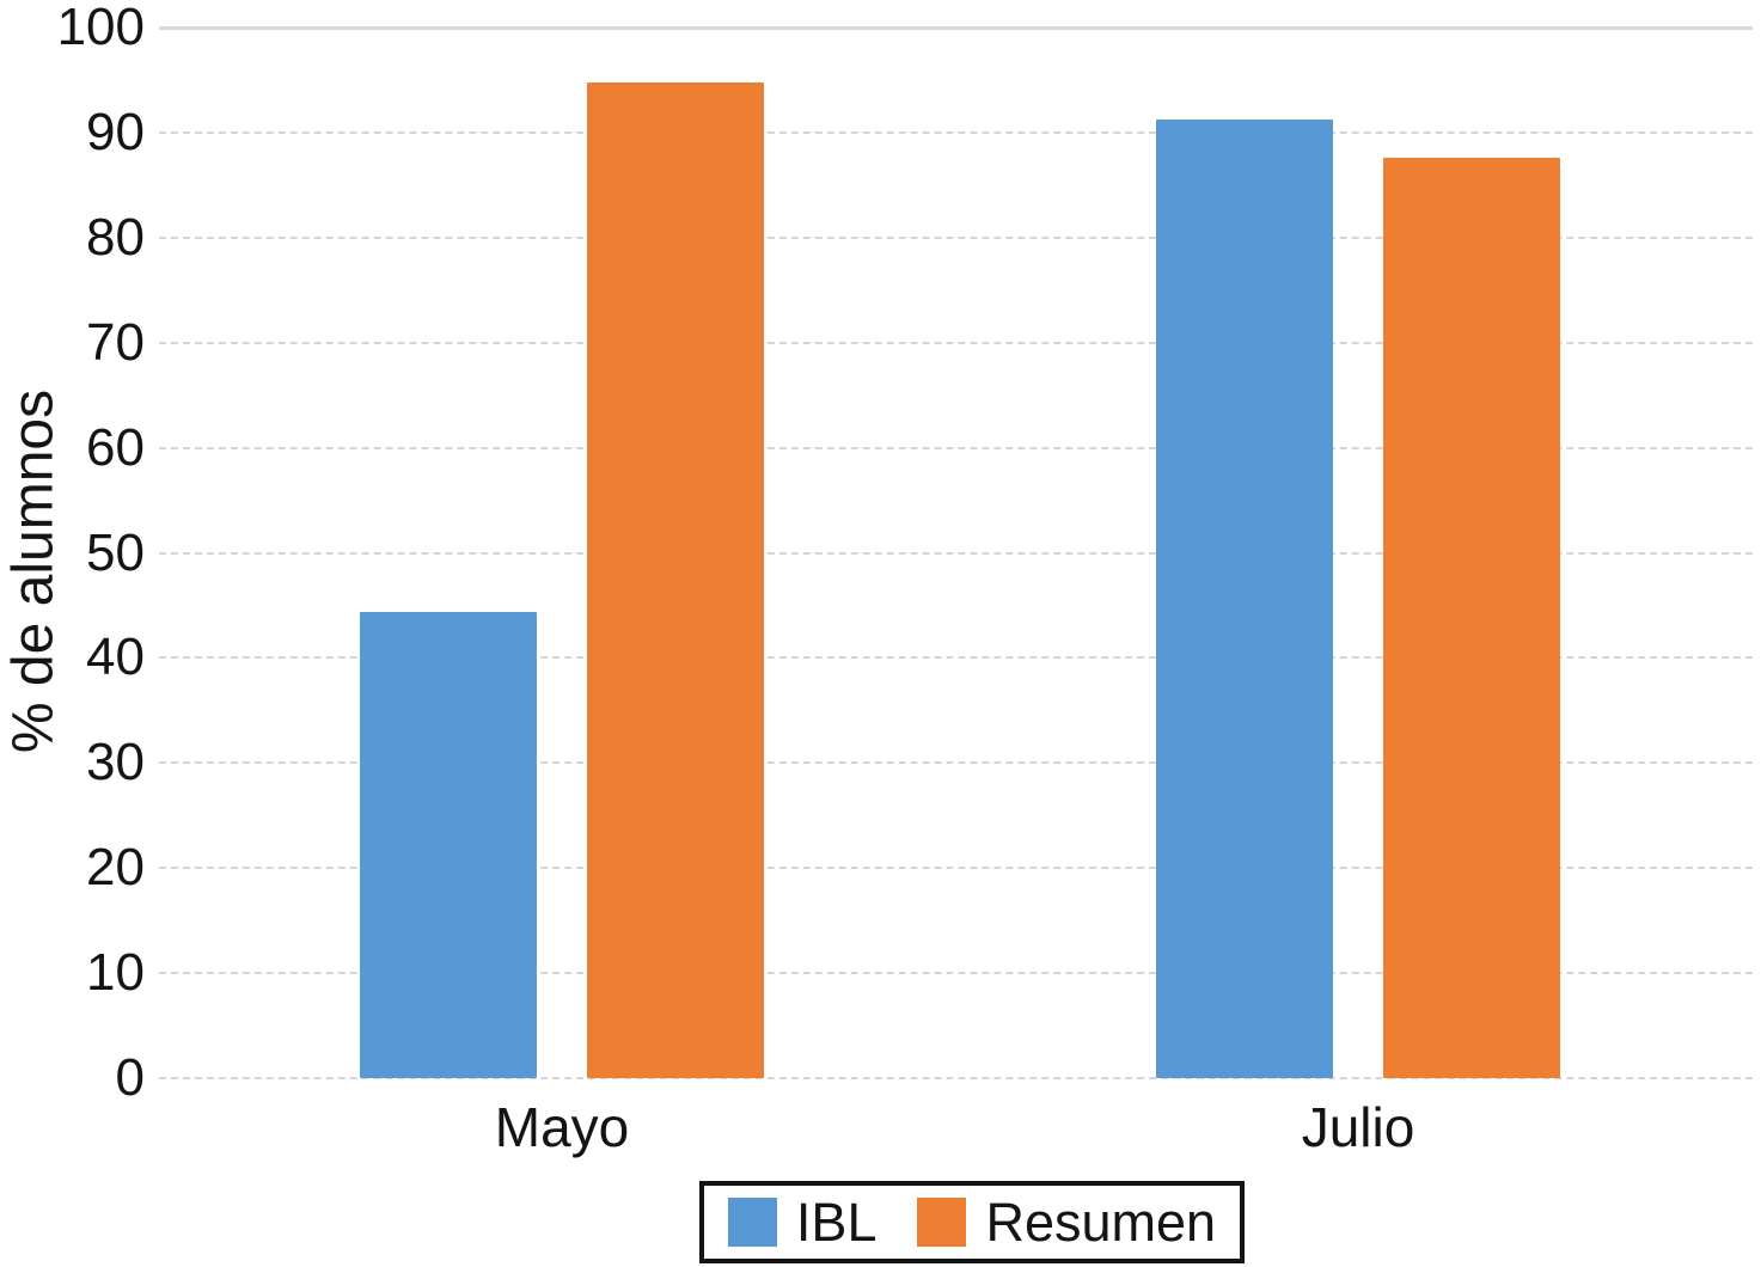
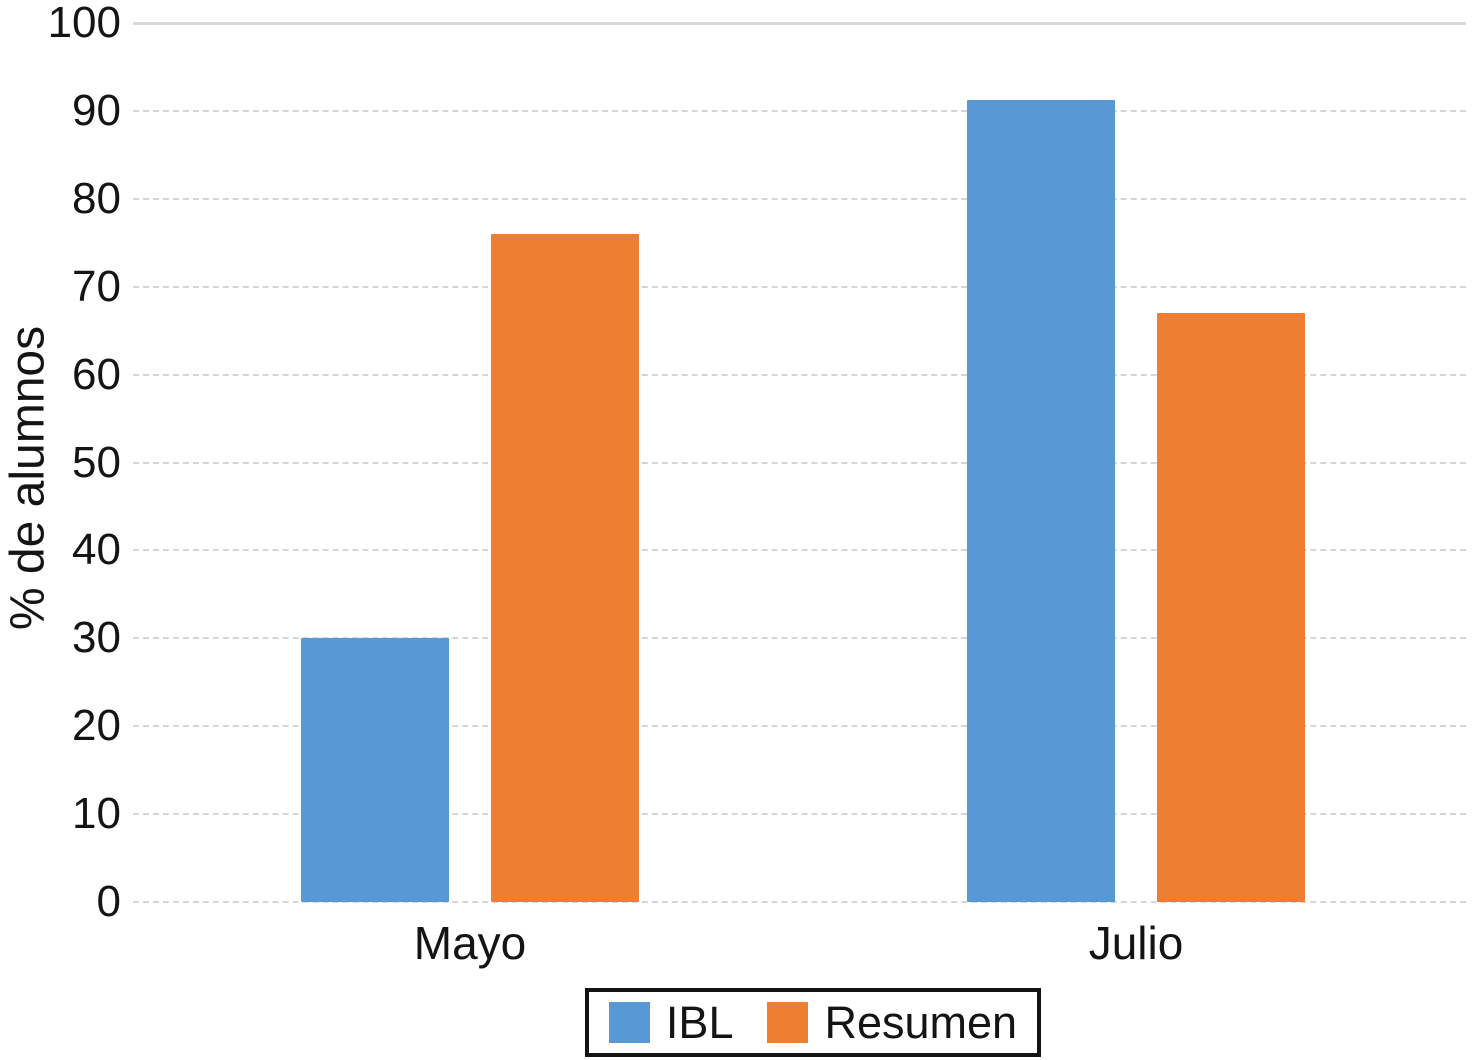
IBL/Mayo: 44 -> 30
Resumen/Mayo: 95 -> 76
Resumen/Julio: 88 -> 67
